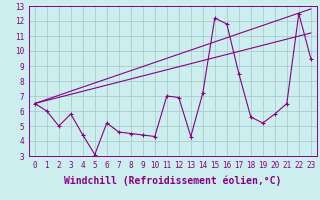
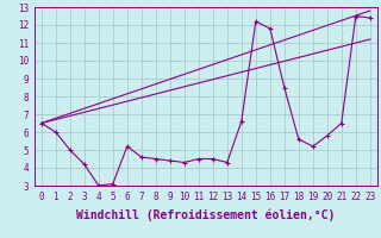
3: 5.8 -> 4.2
4: 4.4 -> 3.0
11: 7.0 -> 4.5
12: 6.9 -> 4.5
14: 7.2 -> 6.6
23: 9.5 -> 12.4
